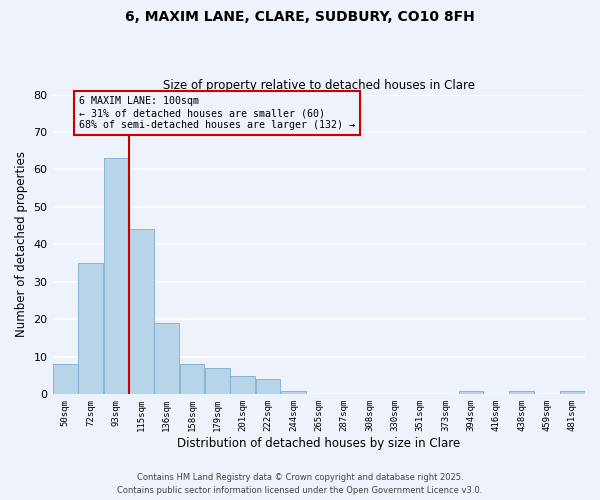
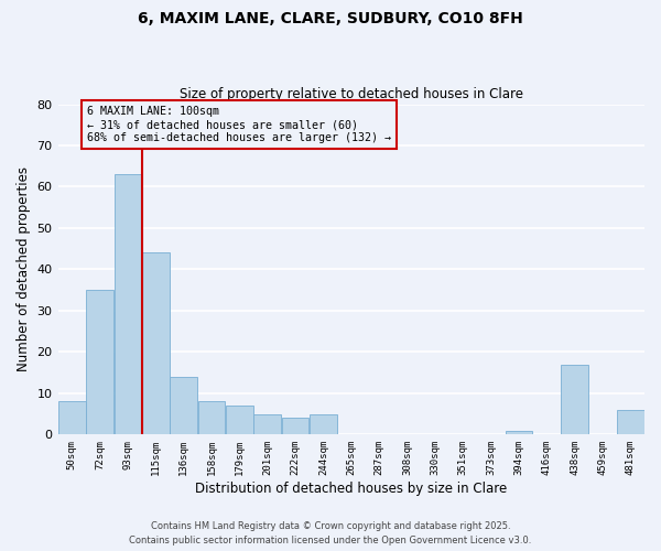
136sqm: 19 -> 14
244sqm: 1 -> 5
438sqm: 1 -> 17
481sqm: 1 -> 6
